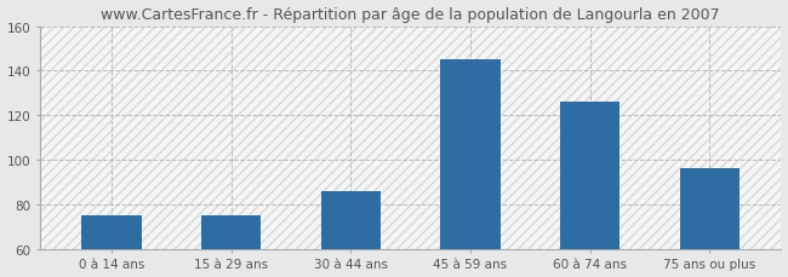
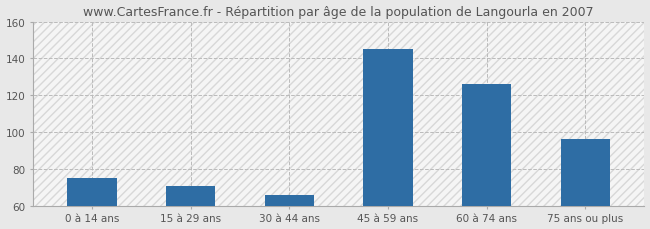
15 à 29 ans: 75 -> 71
30 à 44 ans: 86 -> 66
